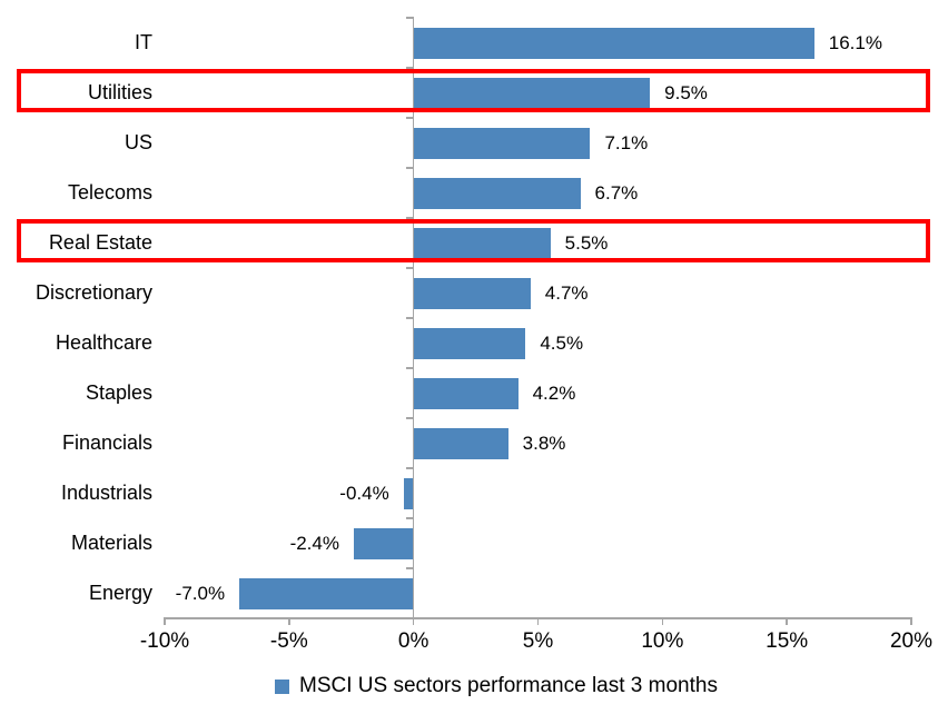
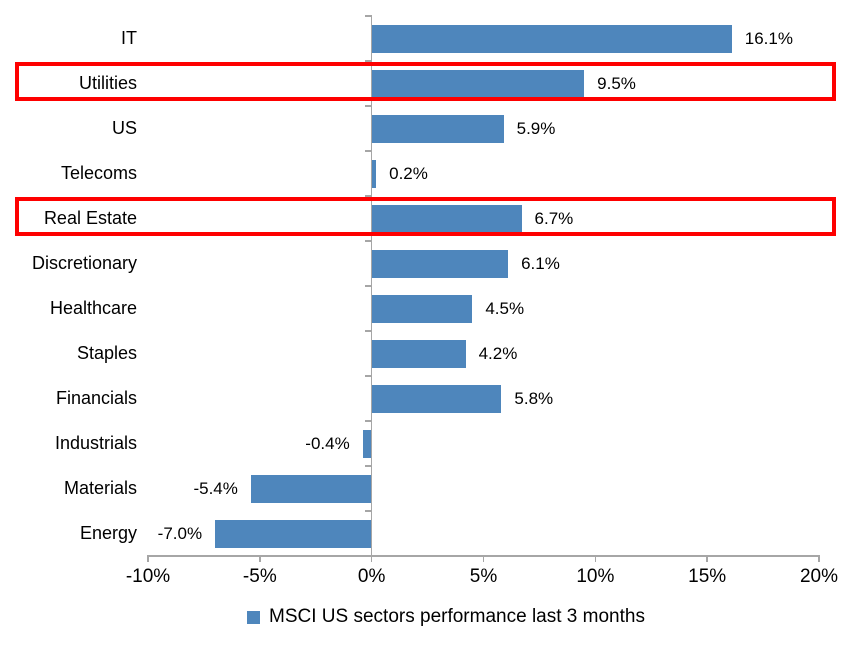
US: 7.1% -> 5.9%
Telecoms: 6.7% -> 0.2%
Real Estate: 5.5% -> 6.7%
Discretionary: 4.7% -> 6.1%
Financials: 3.8% -> 5.8%
Materials: -2.4% -> -5.4%
